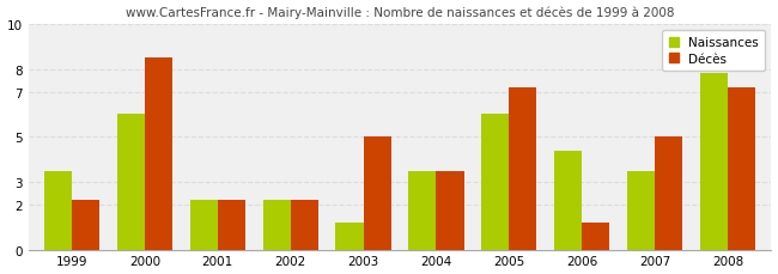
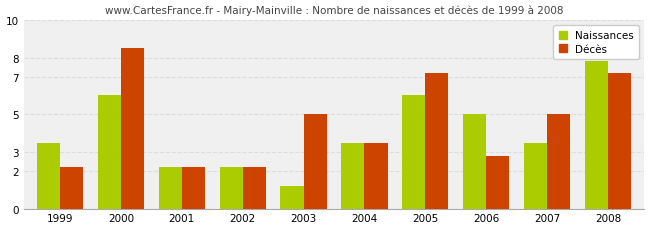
Naissances/2006: 4.4 -> 5.0
Décès/2006: 1.2 -> 2.8
